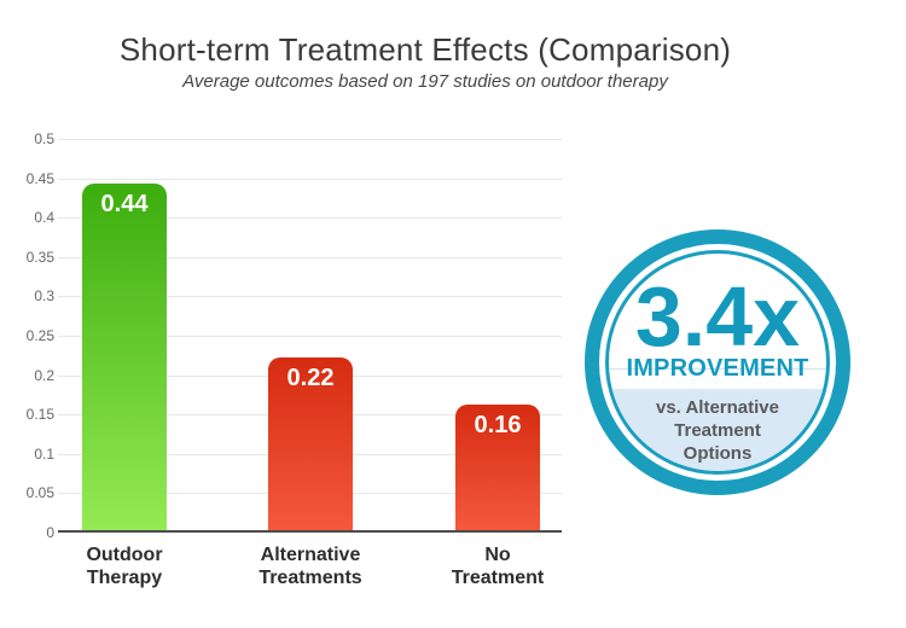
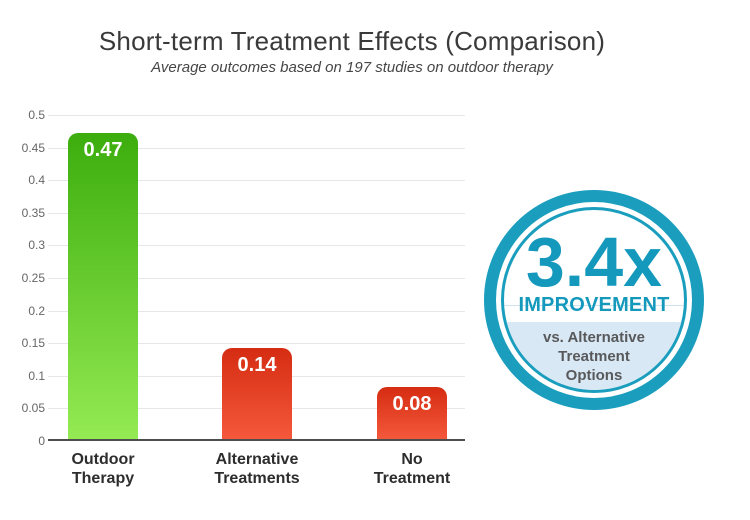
Outdoor Therapy: 0.44 -> 0.47
Alternative Treatments: 0.22 -> 0.14
No Treatment: 0.16 -> 0.08
